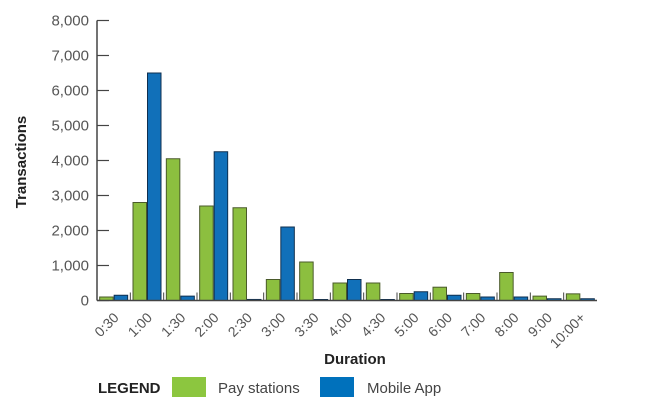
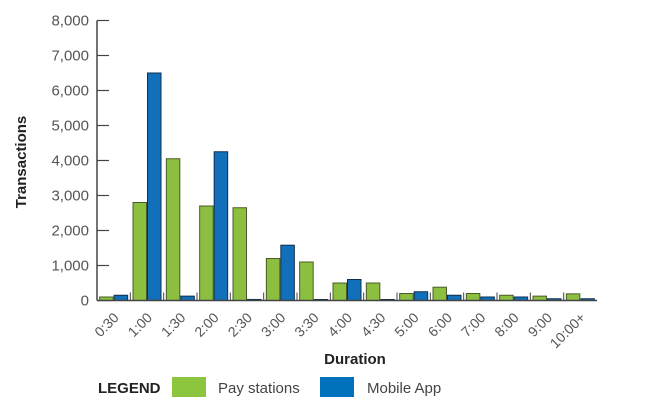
Pay stations/3:00: 600 -> 1200
Mobile App/3:00: 2100 -> 1600
Pay stations/8:00: 800 -> 200
